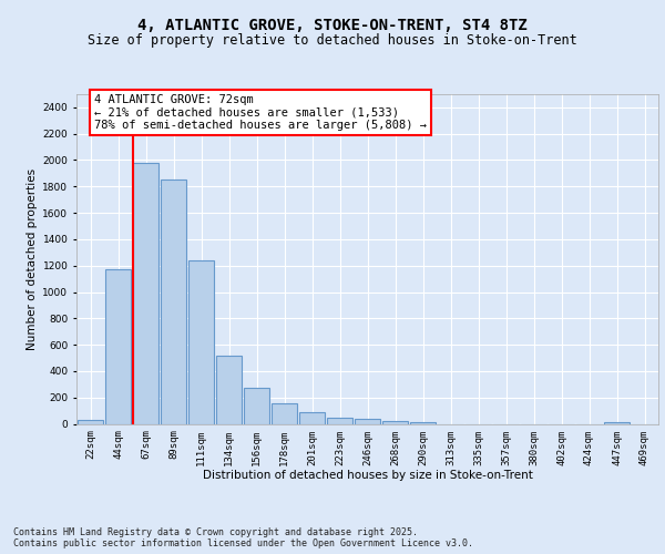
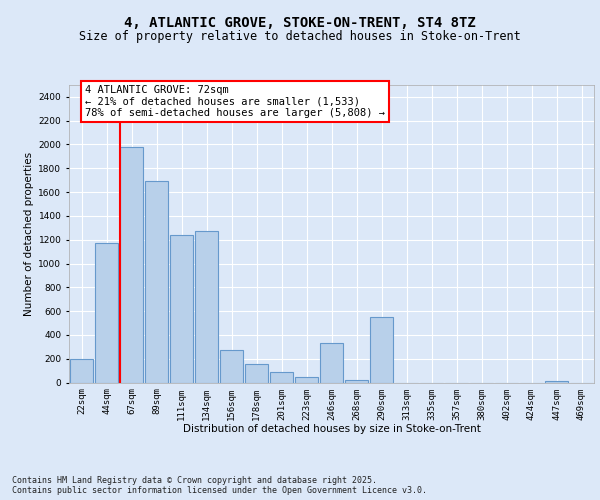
22sqm: 30 -> 200
89sqm: 1850 -> 1690
134sqm: 520 -> 1270
246sqm: 40 -> 330
290sqm: 20 -> 550
